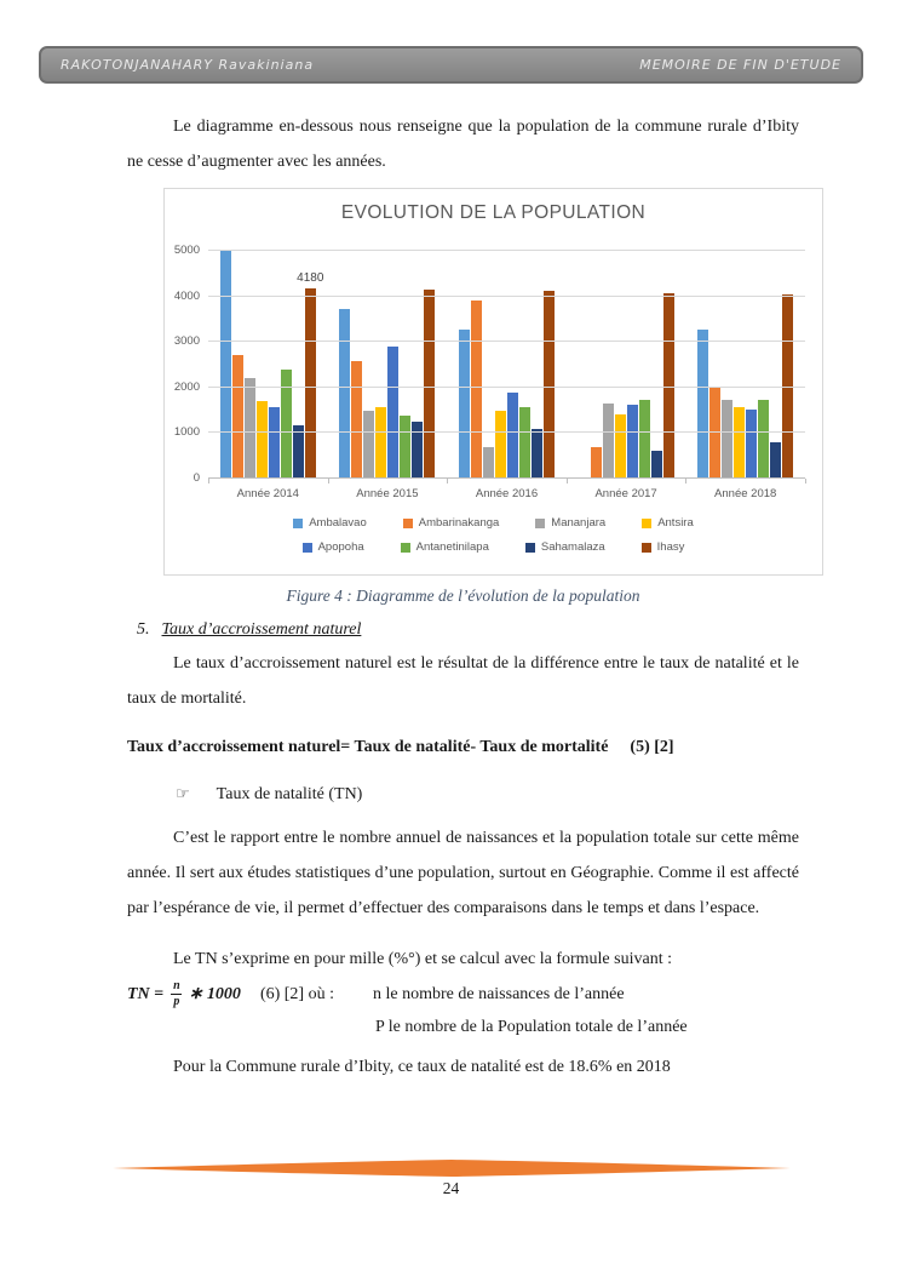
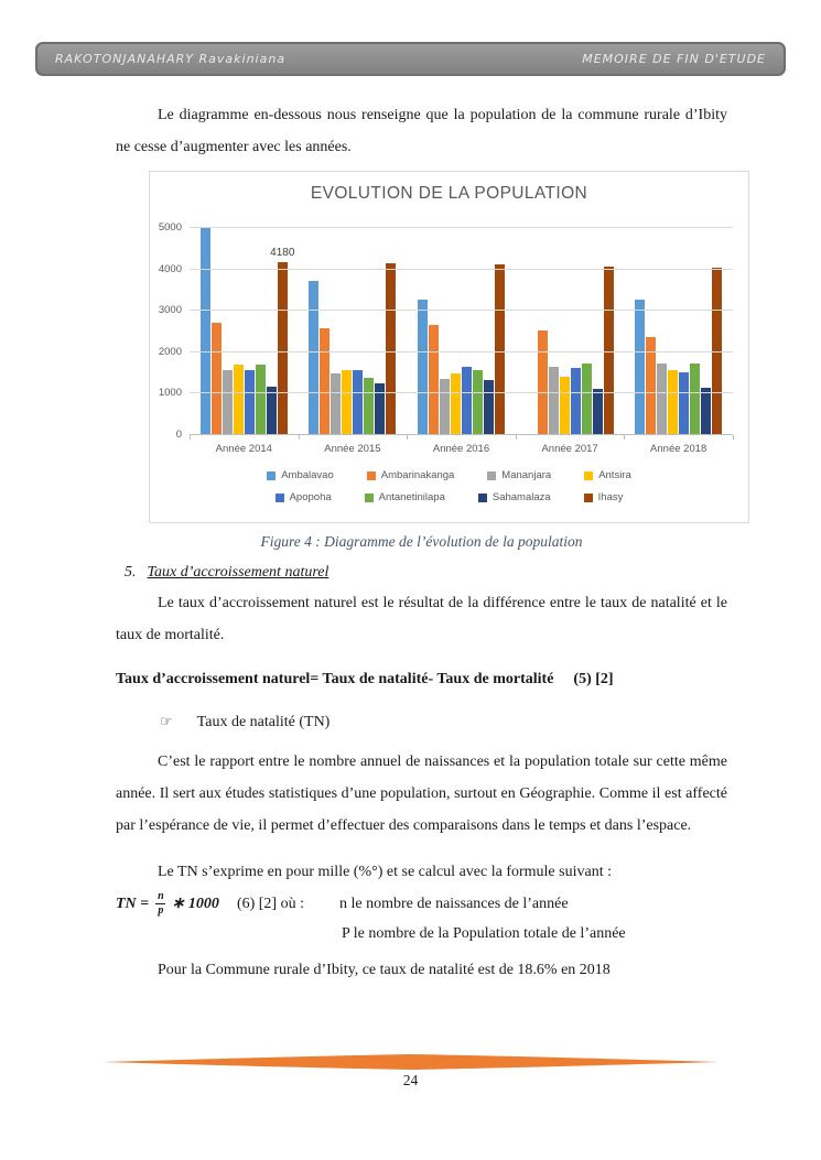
Mananjara/Année 2014: 2200 -> 1600
Antanetinilapa/Année 2014: 2400 -> 1700
Apopoha/Année 2015: 2900 -> 1600
Ambarinakanga/Année 2016: 3900 -> 2700
Mananjara/Année 2016: 700 -> 1400
Apopoha/Année 2016: 1900 -> 1600
Sahamalaza/Année 2016: 1100 -> 1300
Ambarinakanga/Année 2017: 700 -> 2500
Sahamalaza/Année 2017: 600 -> 1100
Ambarinakanga/Année 2018: 2000 -> 2400
Sahamalaza/Année 2018: 800 -> 1100
